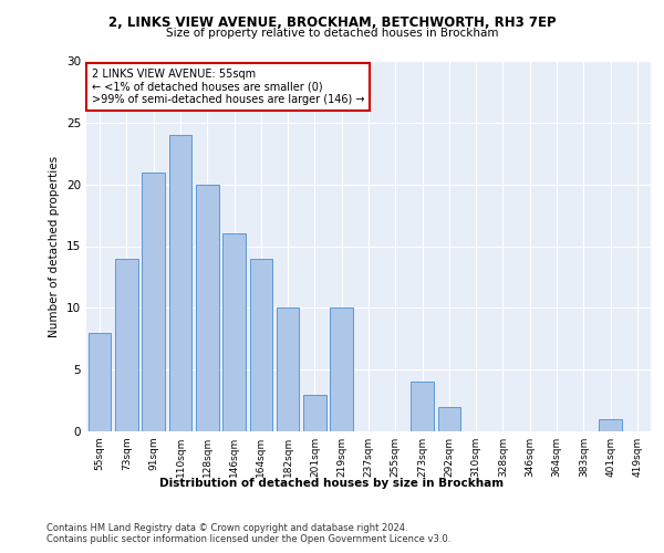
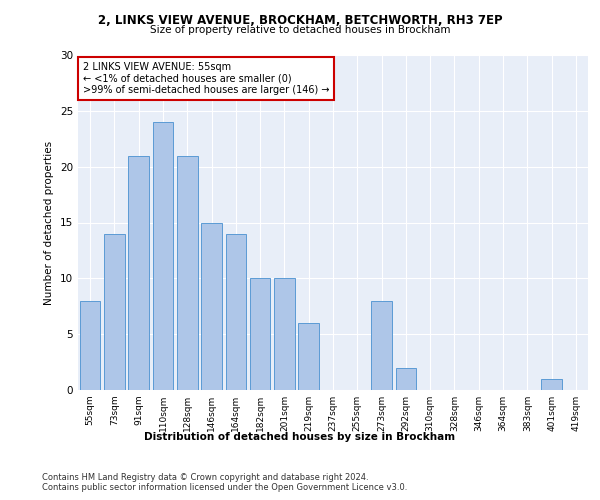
128sqm: 20 -> 21
146sqm: 16 -> 15
201sqm: 3 -> 10
219sqm: 10 -> 6
273sqm: 4 -> 8
